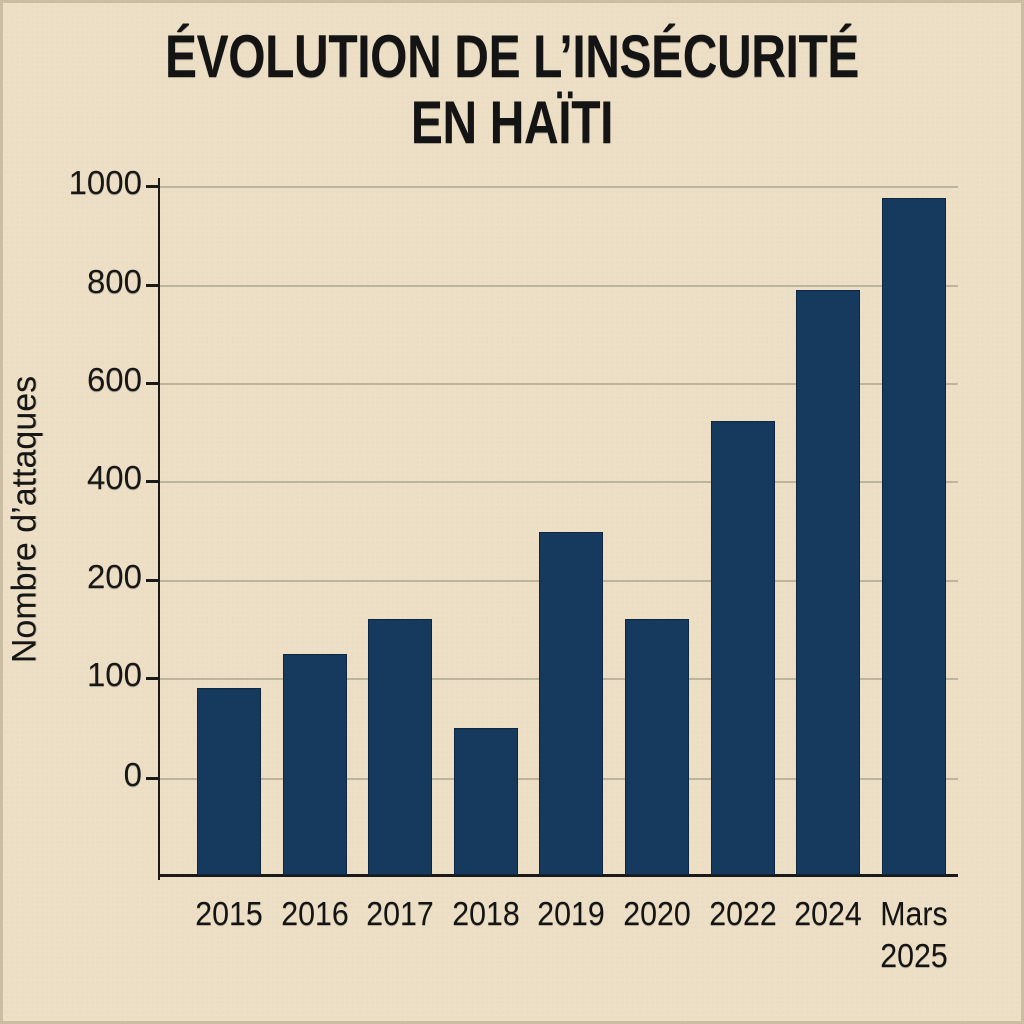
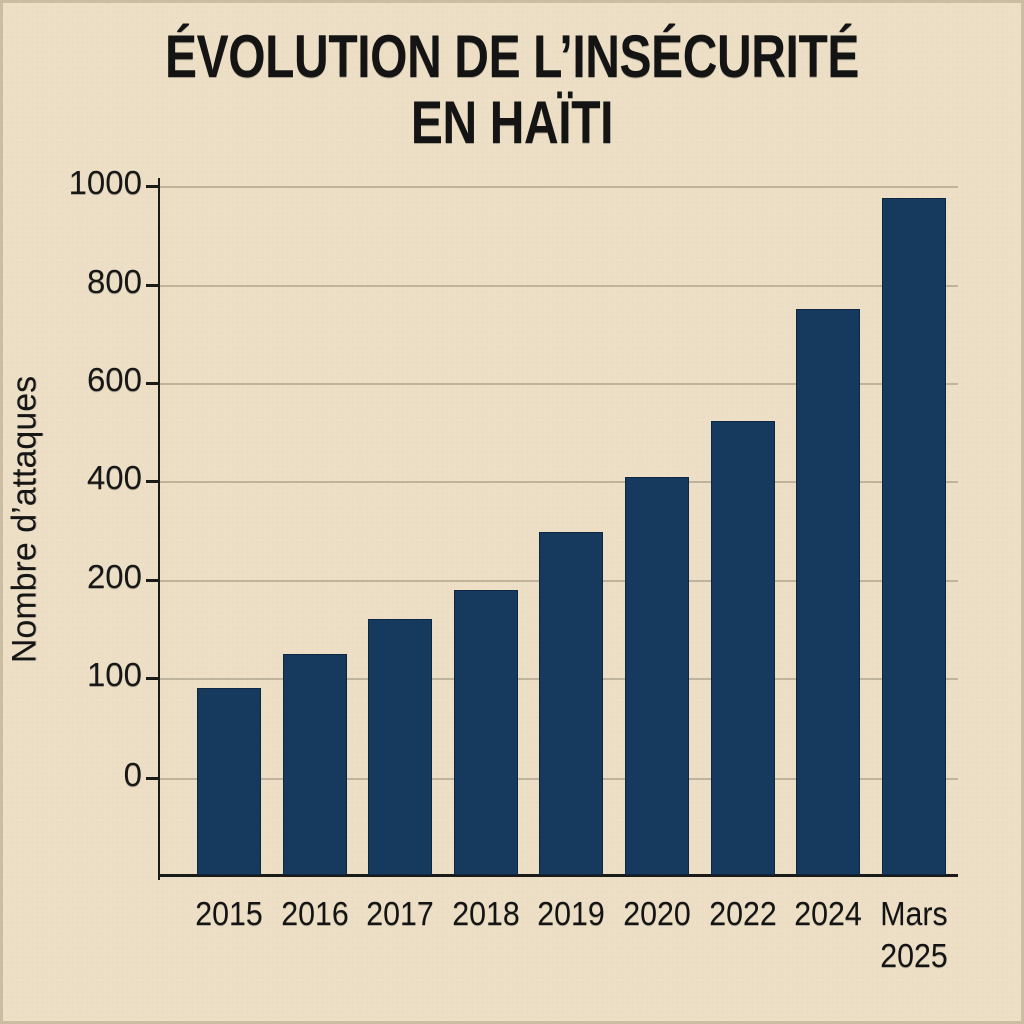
2018: 50 -> 190
2020: 160 -> 410
2024: 790 -> 750
